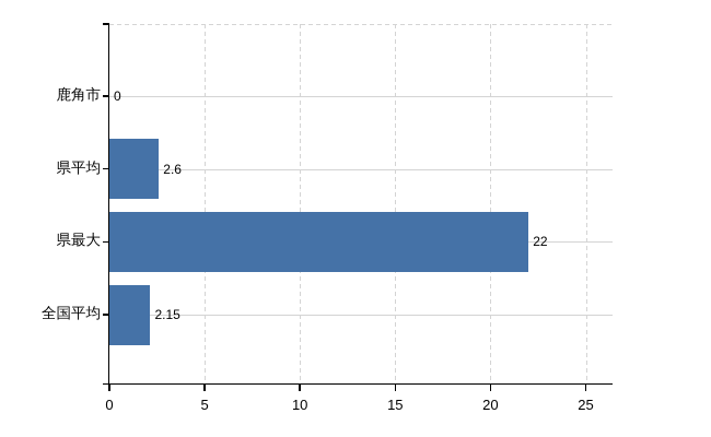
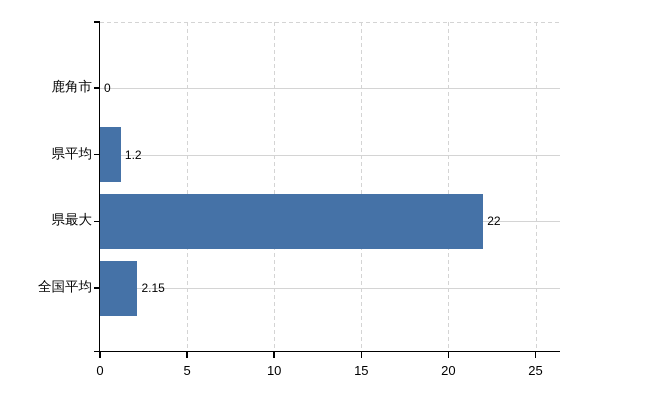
県平均: 2.6 -> 1.2
